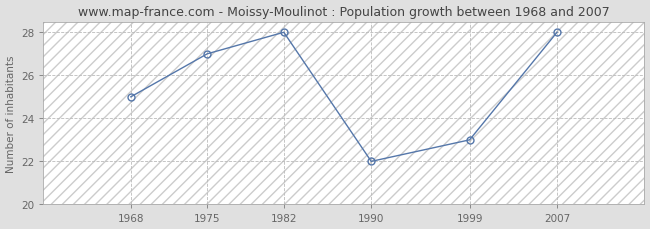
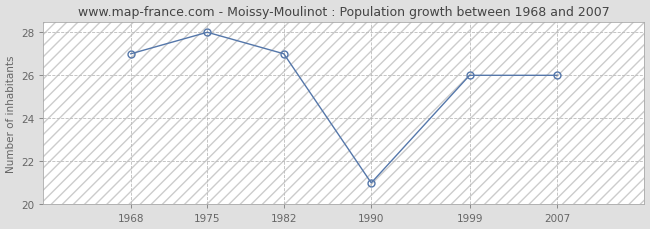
1968: 25 -> 27
1975: 27 -> 28
1982: 28 -> 27
1990: 22 -> 21
1999: 23 -> 26
2007: 28 -> 26
